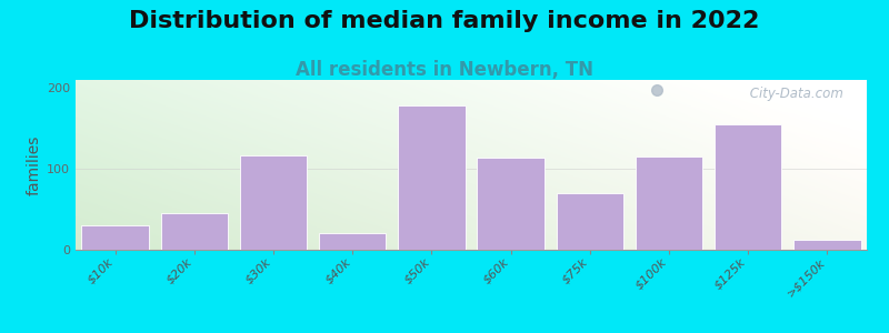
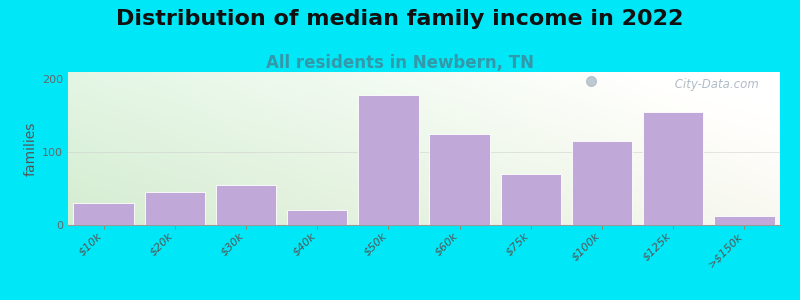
$30k: 116 -> 55
$60k: 114 -> 125
